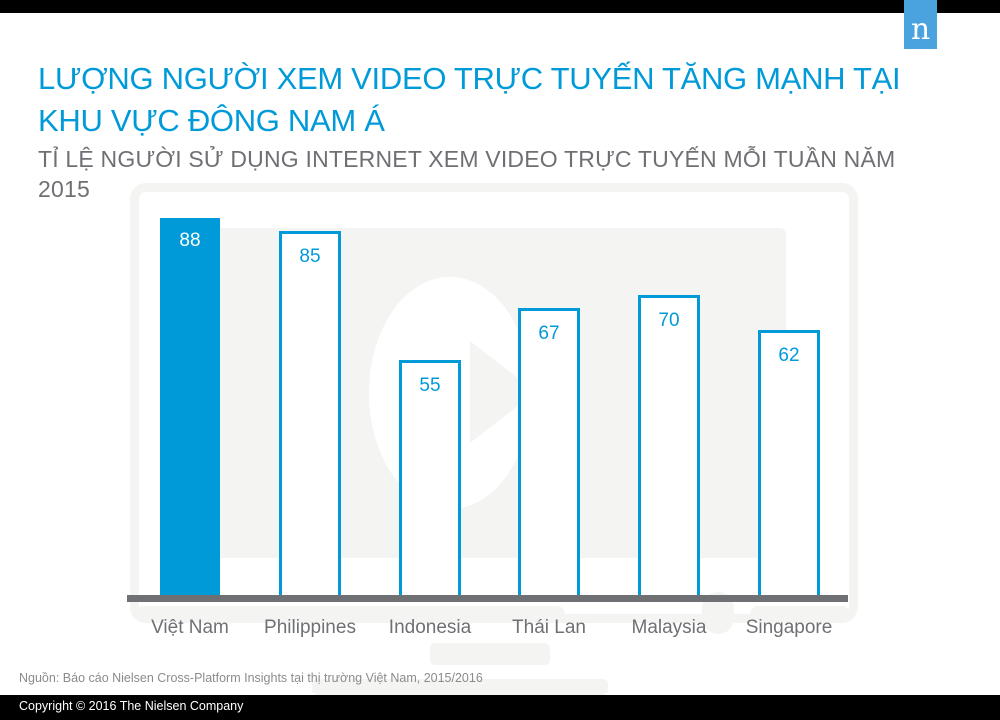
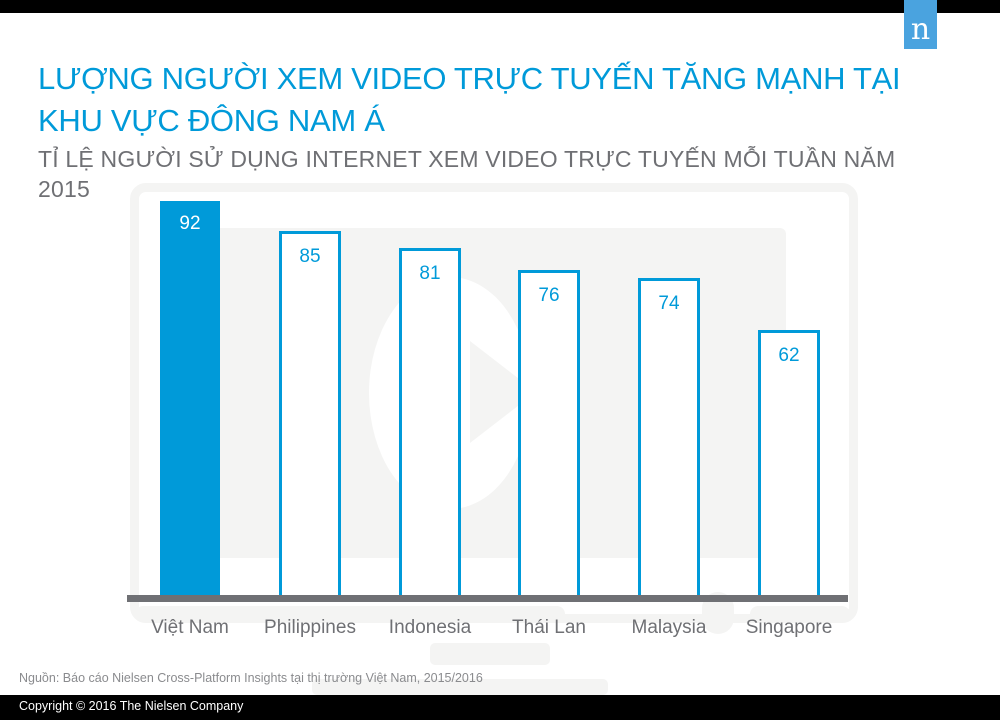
Việt Nam: 88 -> 92
Indonesia: 55 -> 81
Thái Lan: 67 -> 76
Malaysia: 70 -> 74
